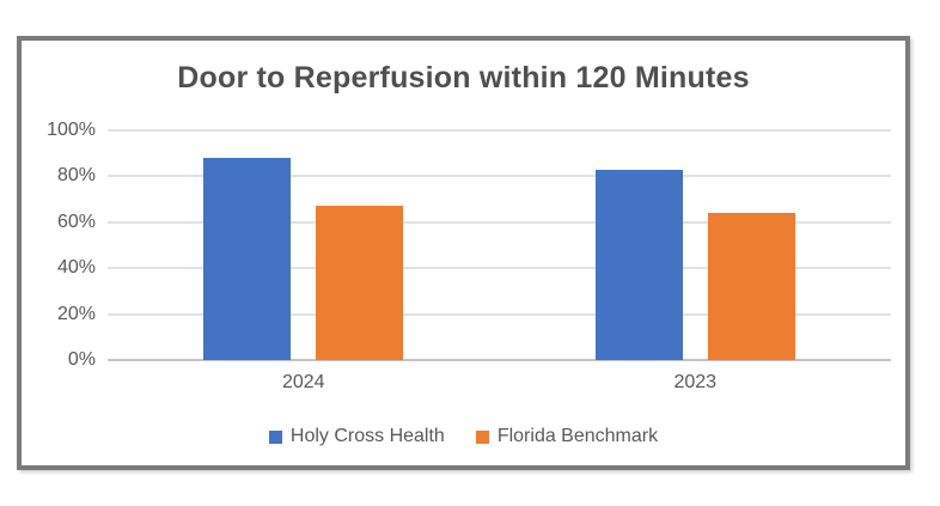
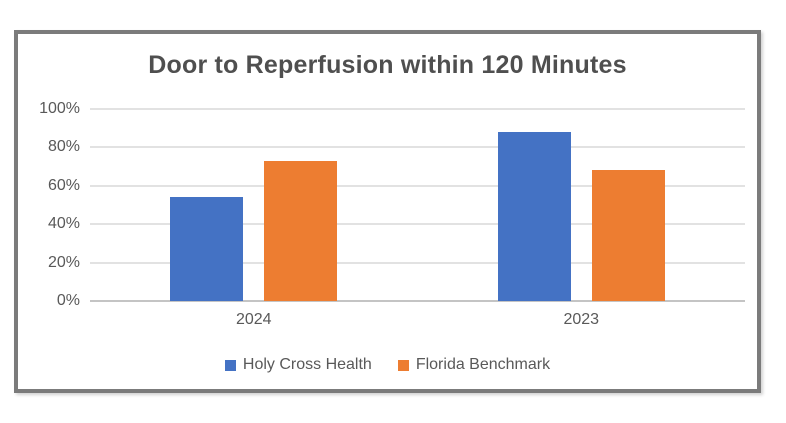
Holy Cross Health/2024: 88% -> 54%
Florida Benchmark/2024: 67% -> 73%
Holy Cross Health/2023: 83% -> 88%
Florida Benchmark/2023: 64% -> 68%
